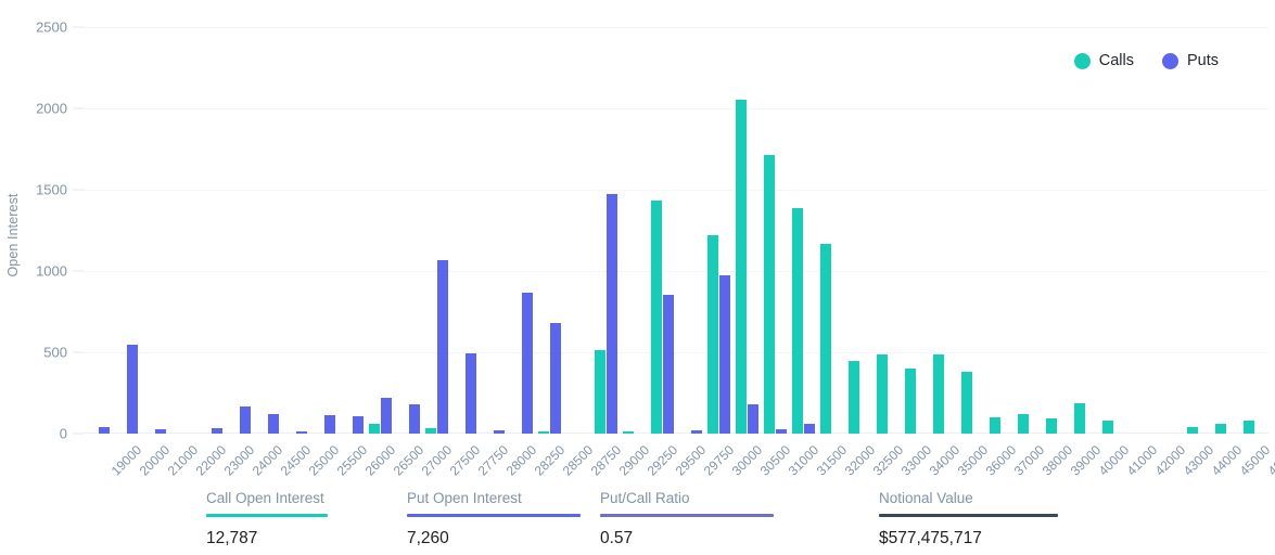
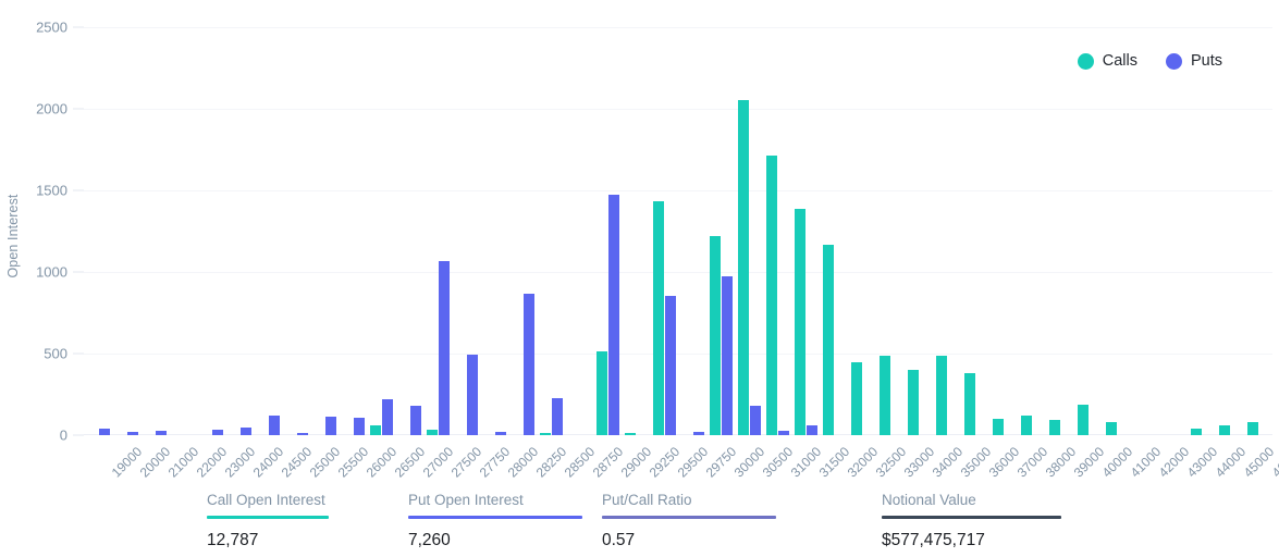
Puts/20000: 550 -> 20
Puts/24000: 170 -> 40
Puts/28500: 680 -> 230
